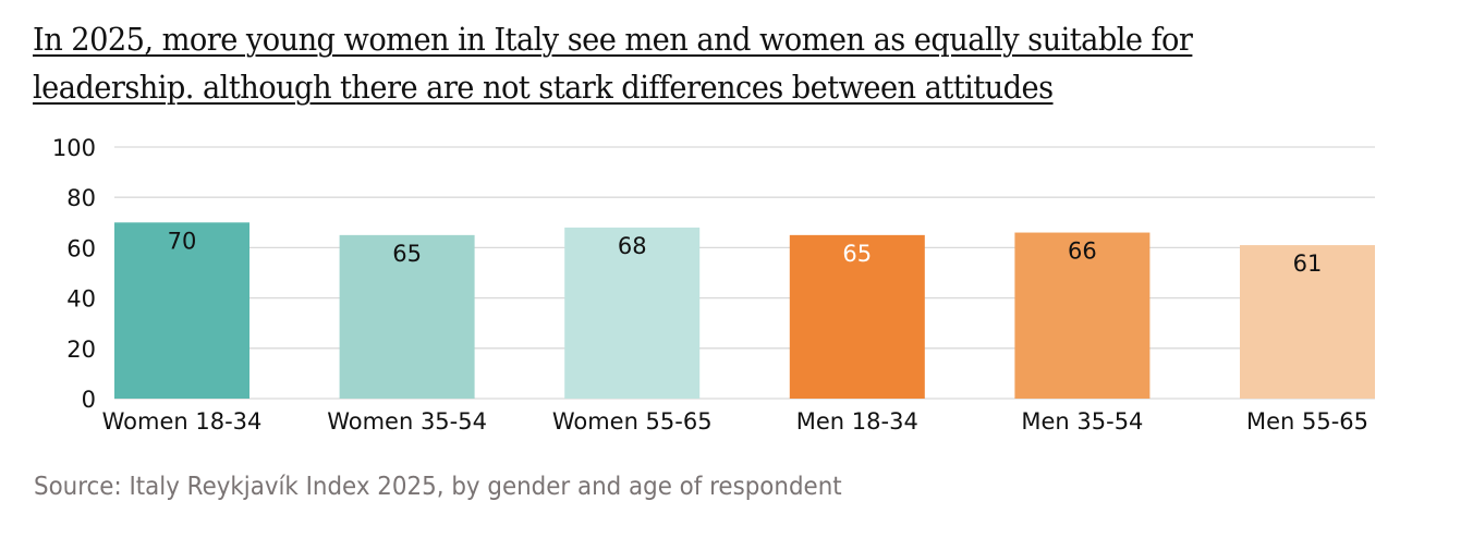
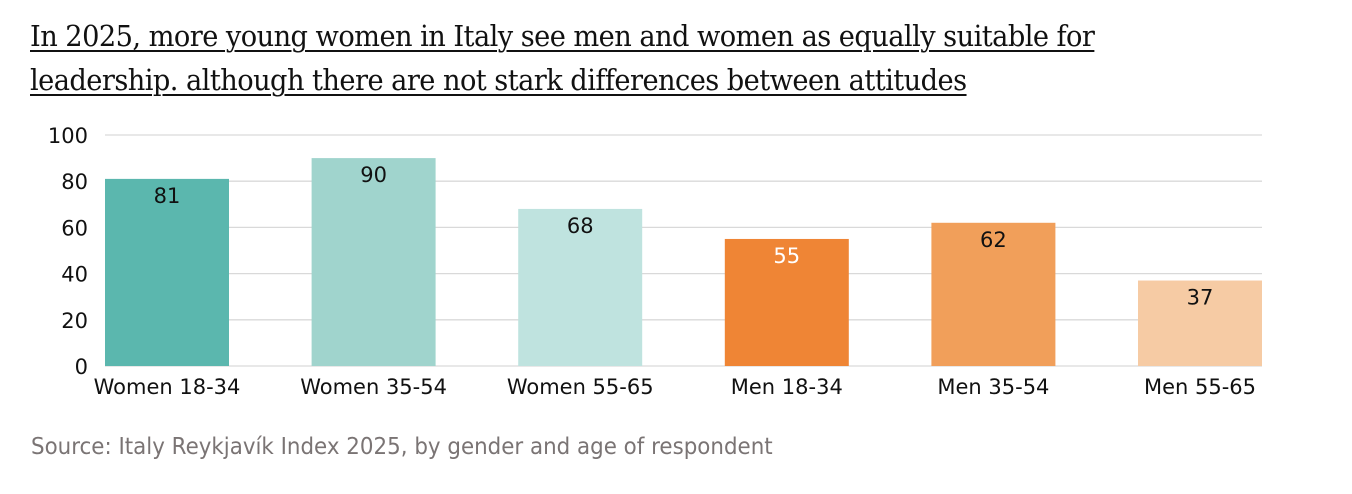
Women 18-34: 70 -> 81
Women 35-54: 65 -> 90
Men 18-34: 65 -> 55
Men 35-54: 66 -> 62
Men 55-65: 61 -> 37
